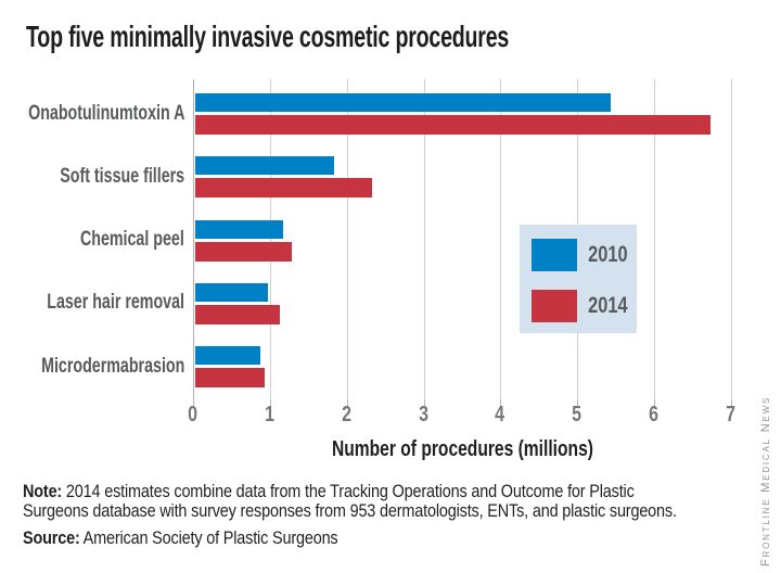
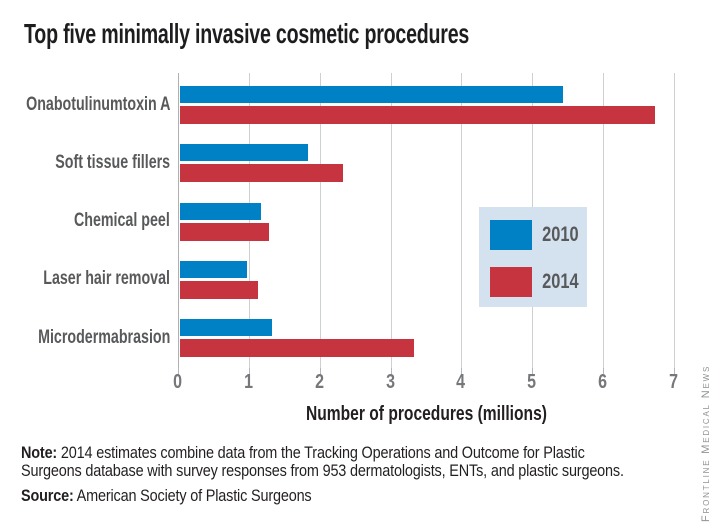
2010/Microdermabrasion: 0.8 -> 1.3
2014/Microdermabrasion: 0.9 -> 3.3
